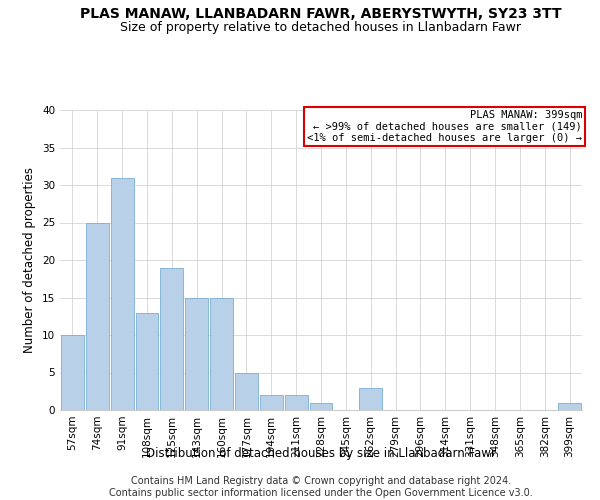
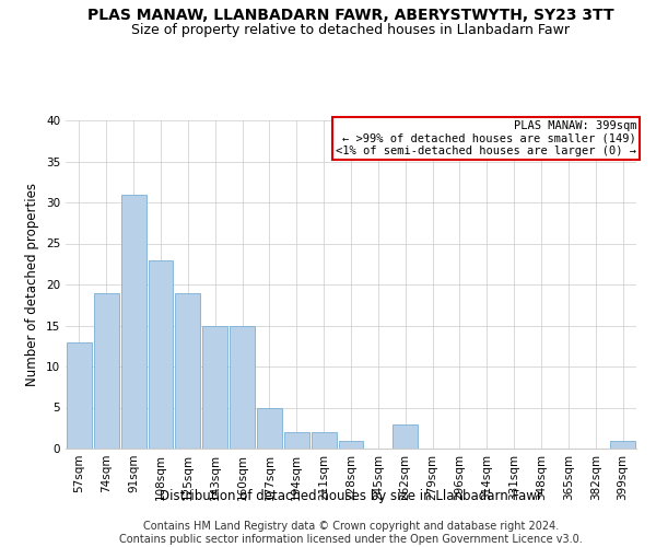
57sqm: 10 -> 13
74sqm: 25 -> 19
108sqm: 13 -> 23
